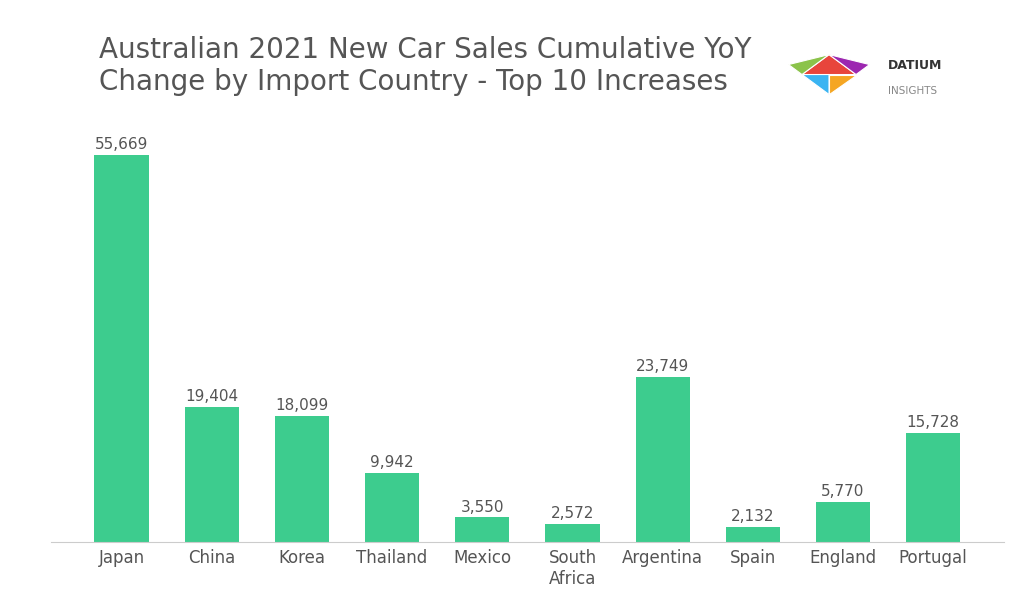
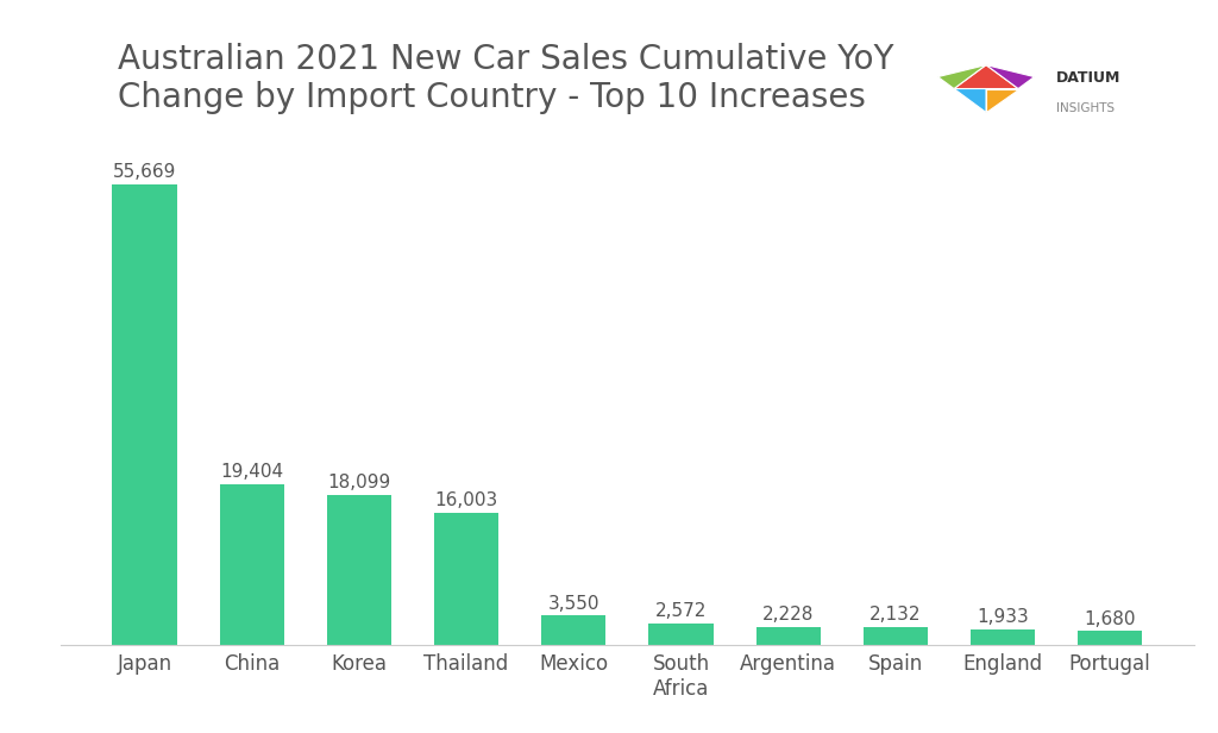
Thailand: 9,942 -> 16,003
Argentina: 23,749 -> 2,228
England: 5,770 -> 1,933
Portugal: 15,728 -> 1,680
